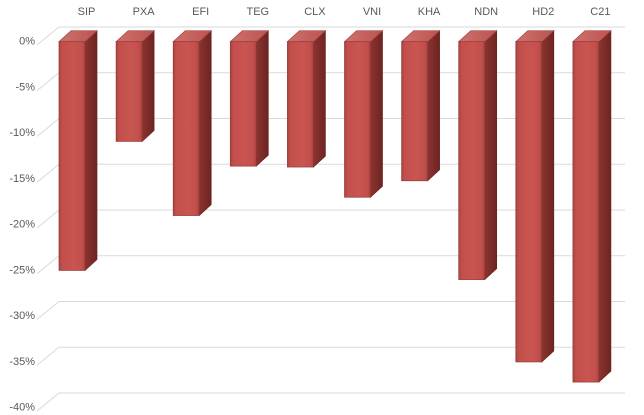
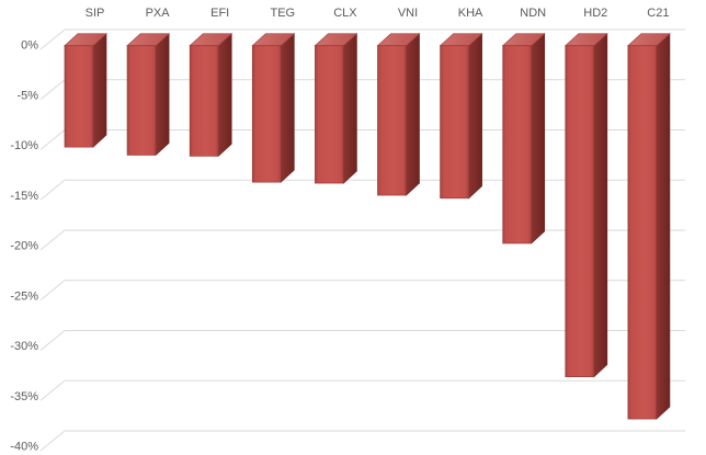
SIP: -25% -> -10%
EFI: -19% -> -11%
VNI: -17% -> -15%
NDN: -26% -> -20%
HD2: -35% -> -33%
